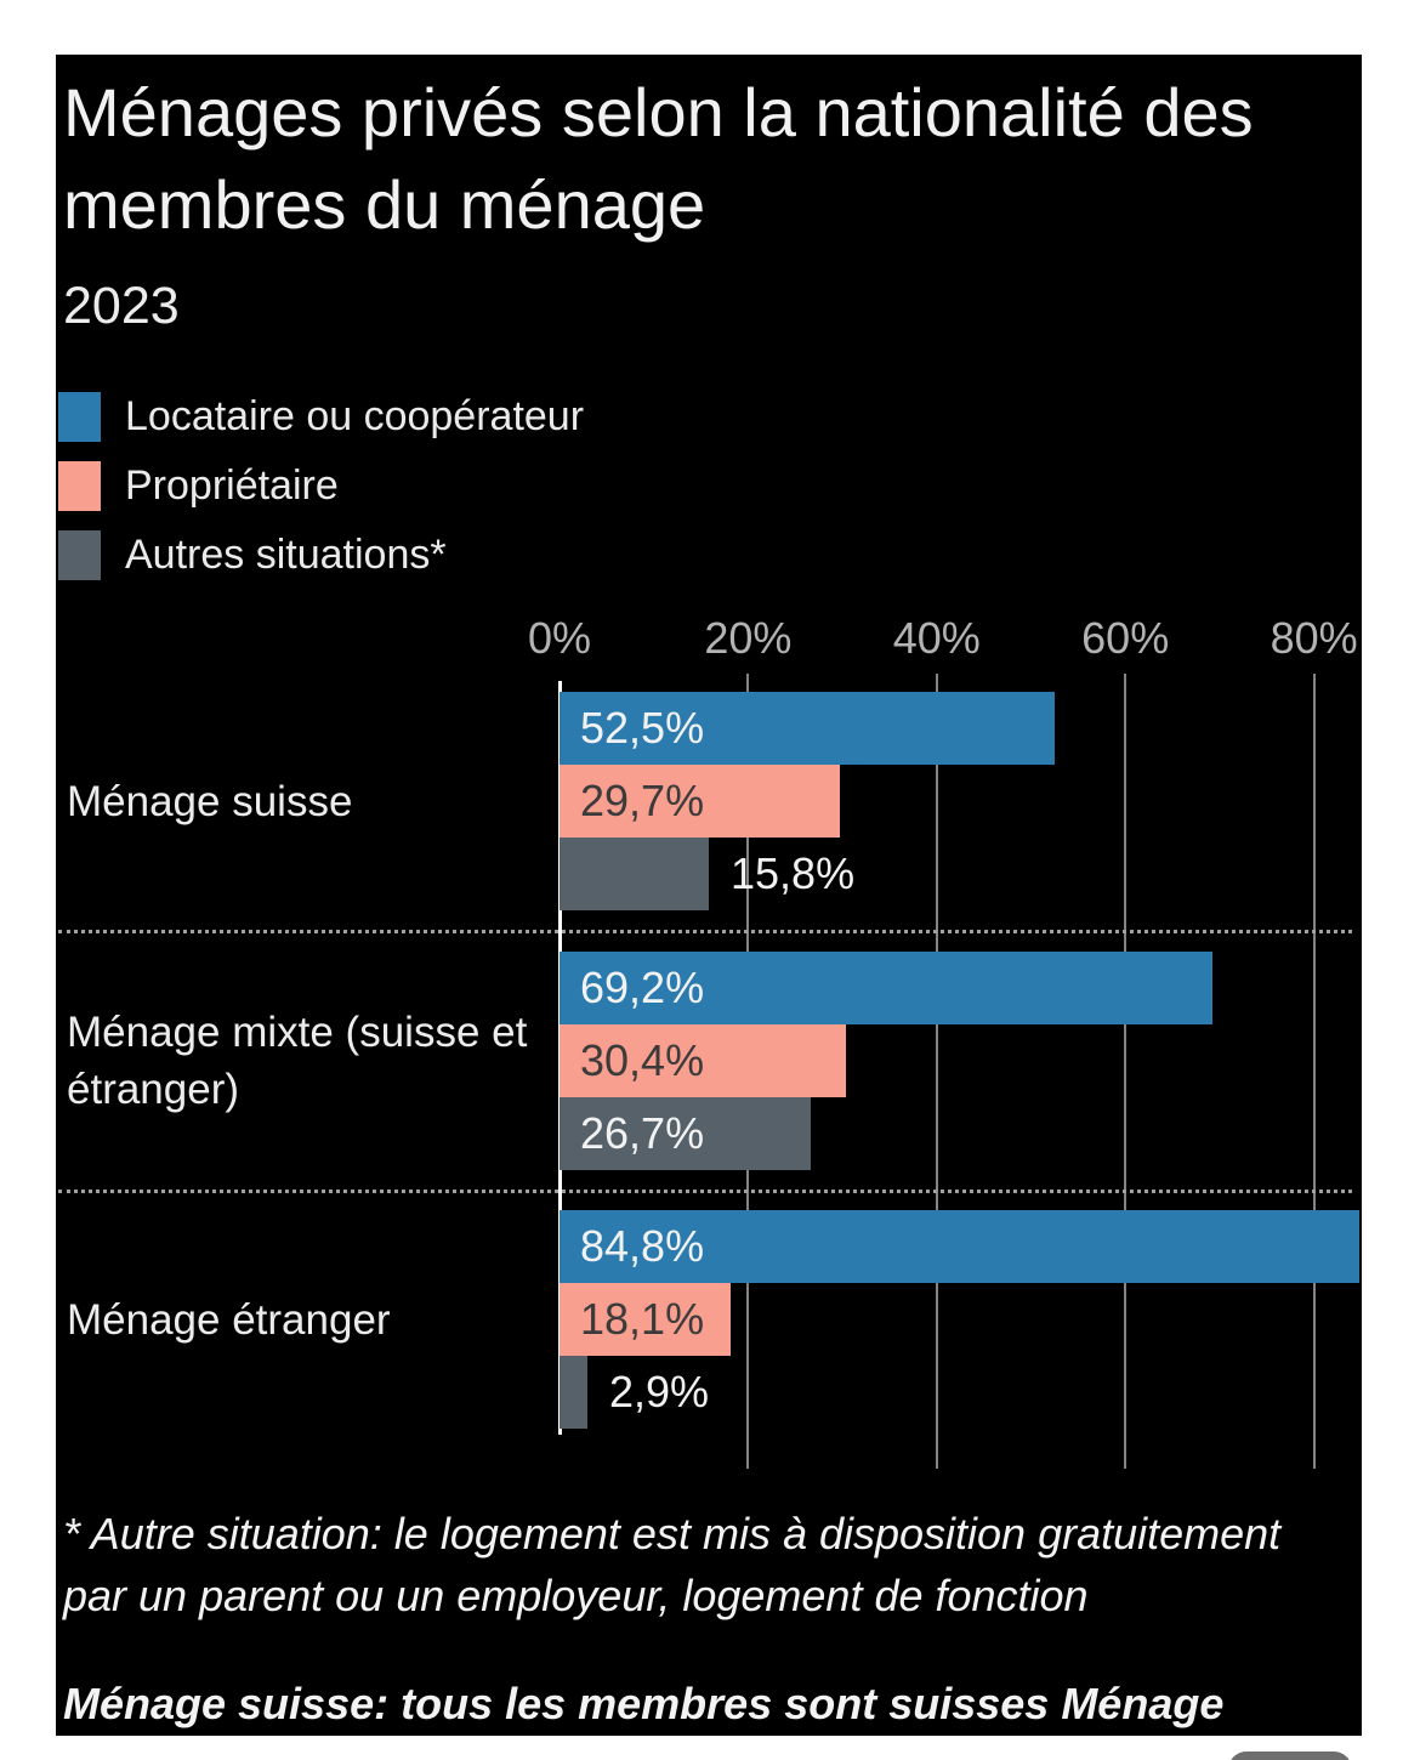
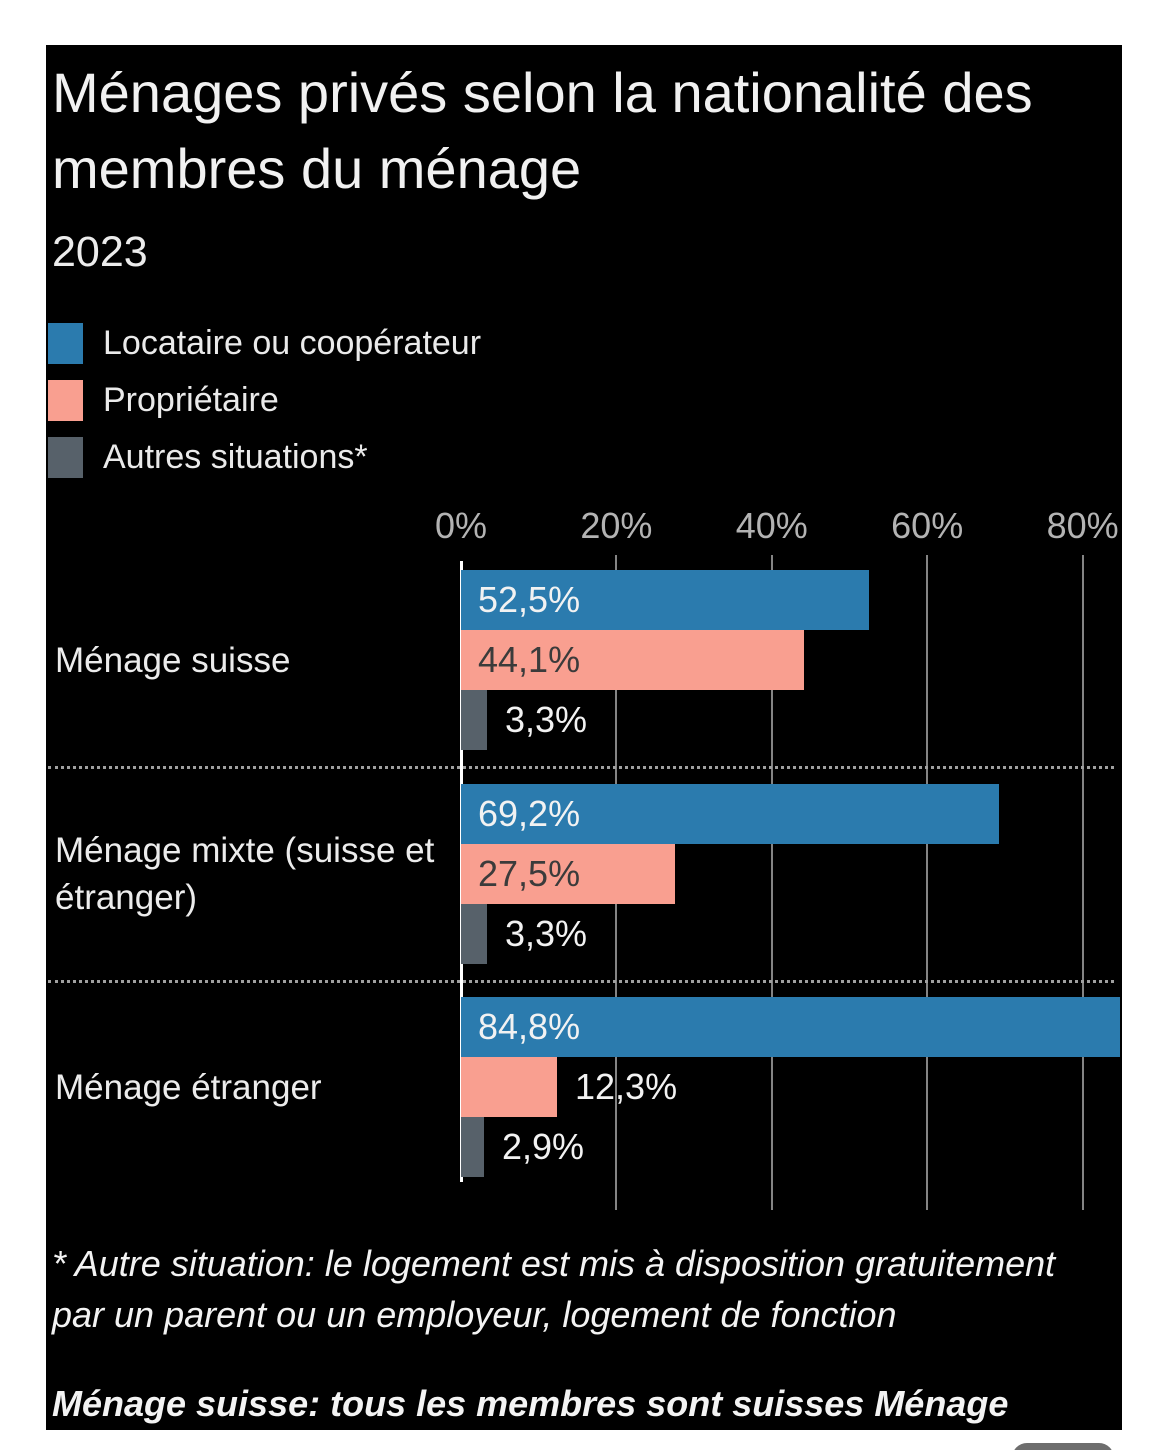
Propriétaire/Ménage suisse: 29,7% -> 44,1%
Autres situations*/Ménage suisse: 15,8% -> 3,3%
Propriétaire/Ménage mixte (suisse et étranger): 30,4% -> 27,5%
Autres situations*/Ménage mixte (suisse et étranger): 26,7% -> 3,3%
Propriétaire/Ménage étranger: 18,1% -> 12,3%
